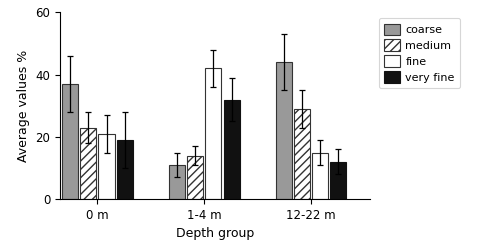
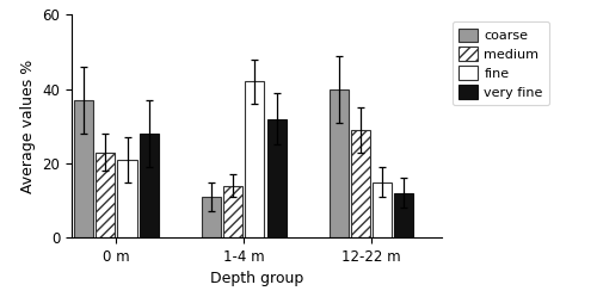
very fine/0 m: 19 -> 28
coarse/12-22 m: 44 -> 40
